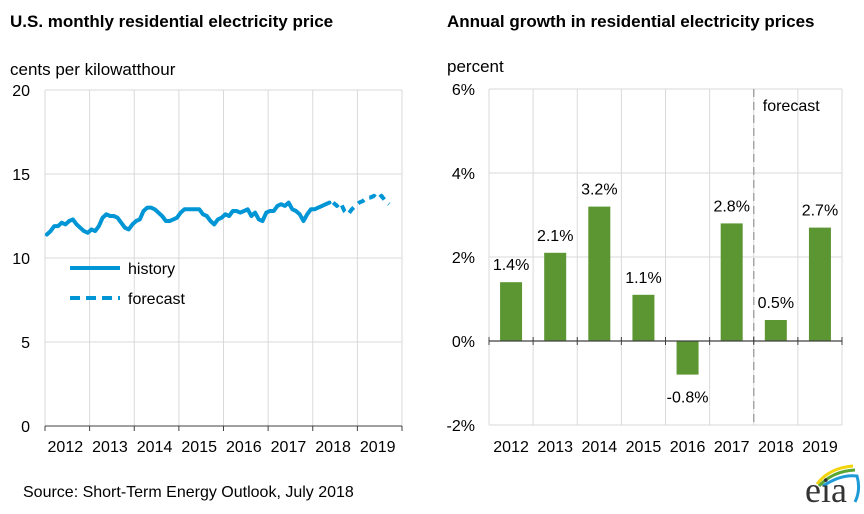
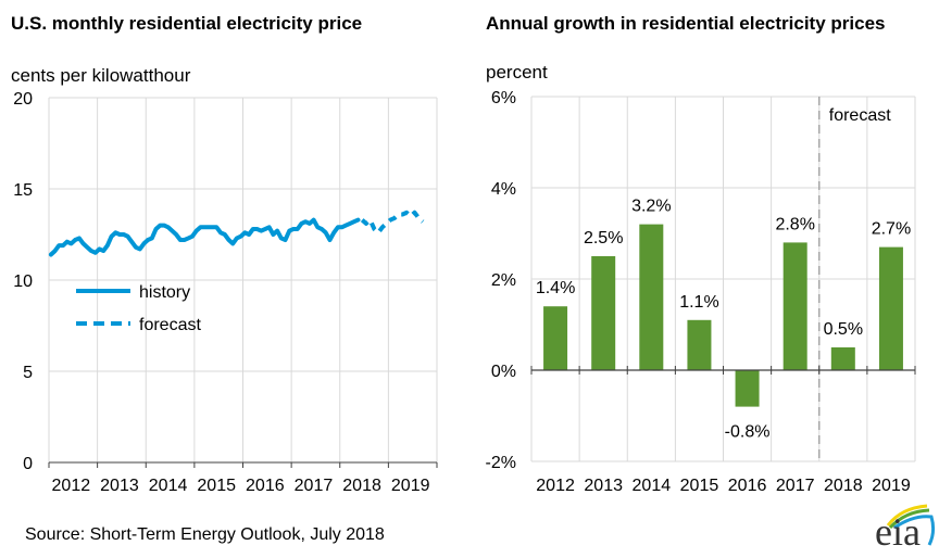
Annual growth in residential electricity prices/2013: 2.1% -> 2.5%
